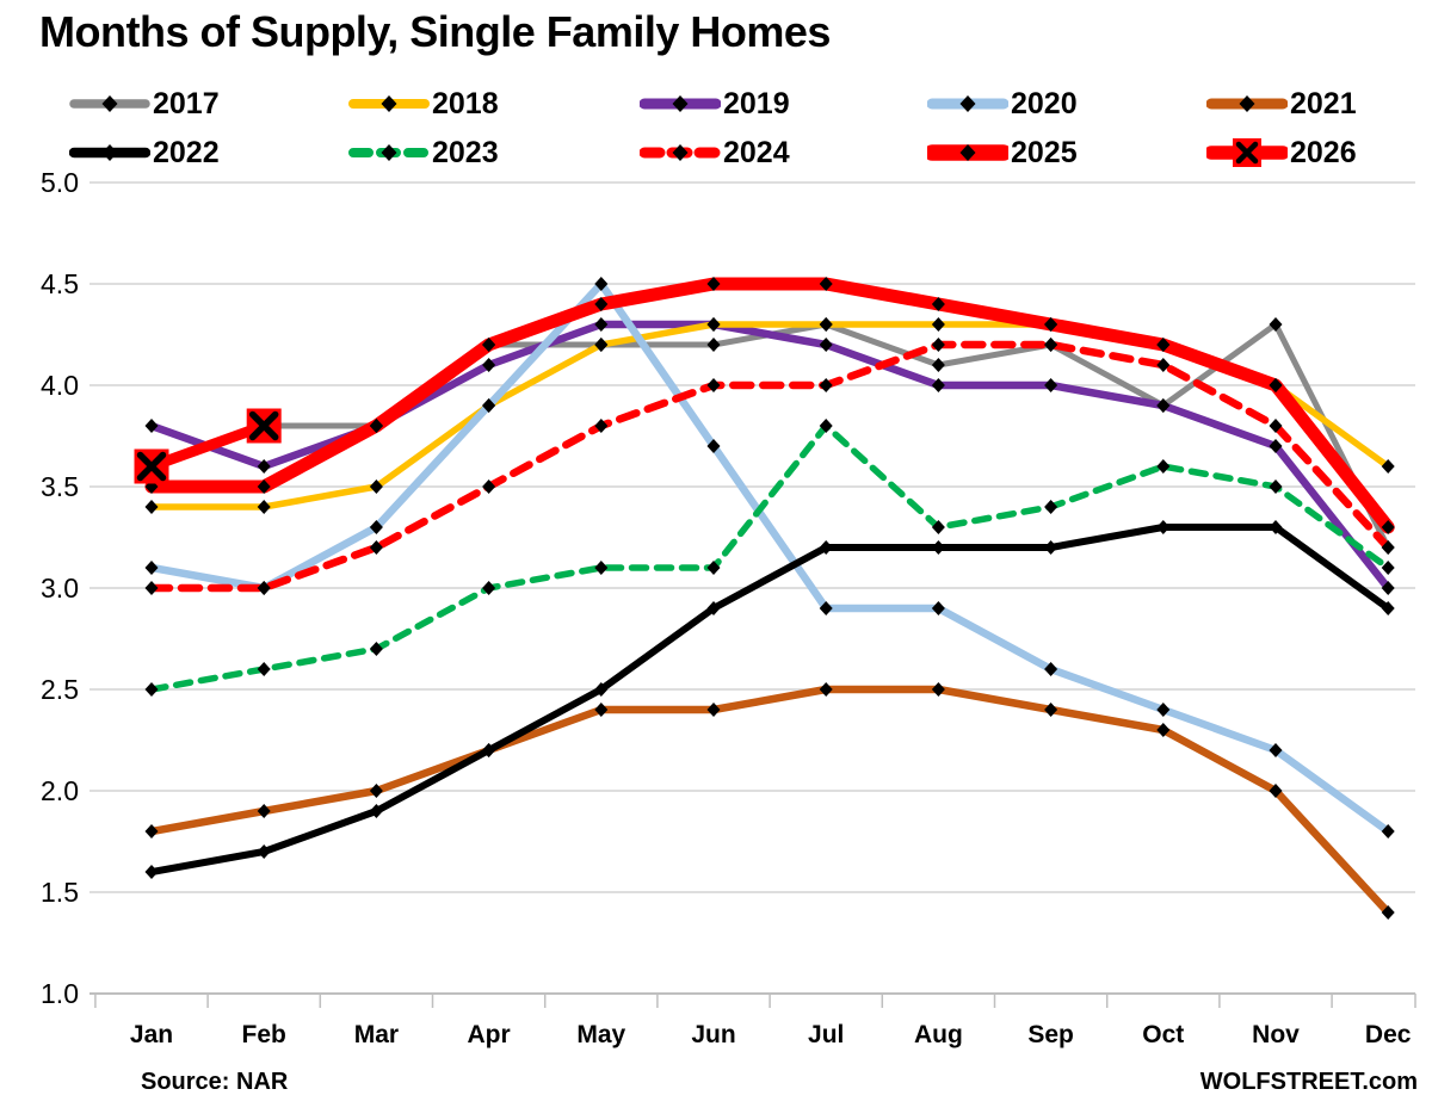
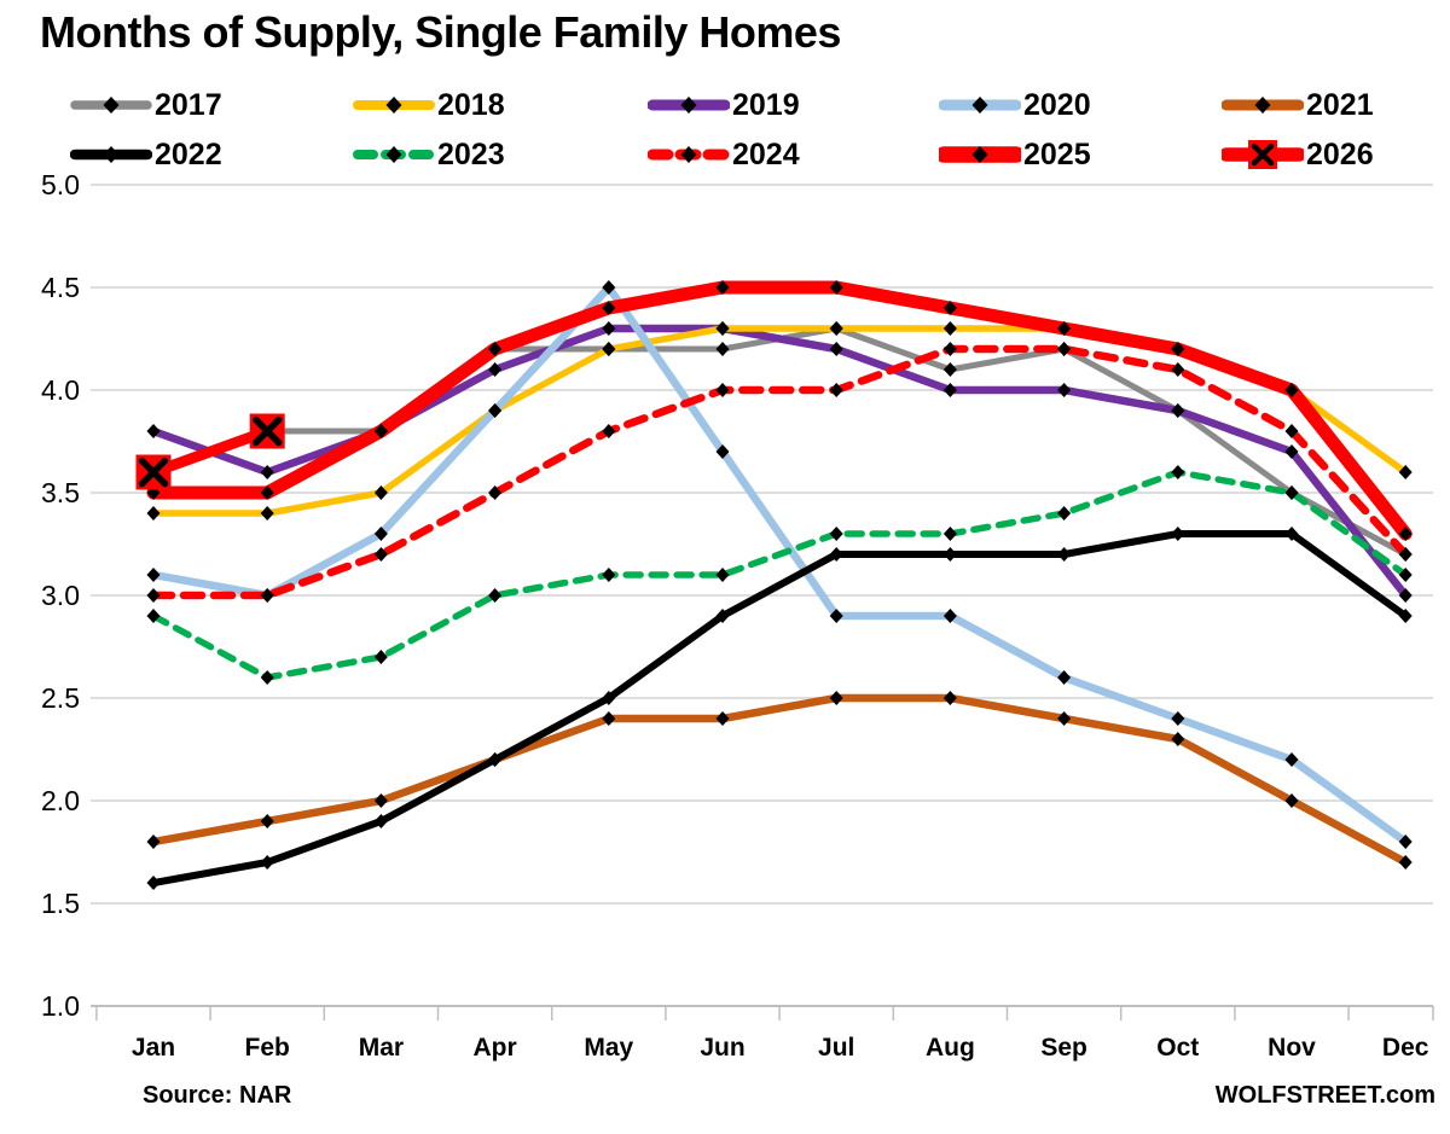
2023/Jan: 2.5 -> 2.9
2023/Jul: 3.8 -> 3.3
2017/Nov: 4.3 -> 3.5
2021/Dec: 1.4 -> 1.7
